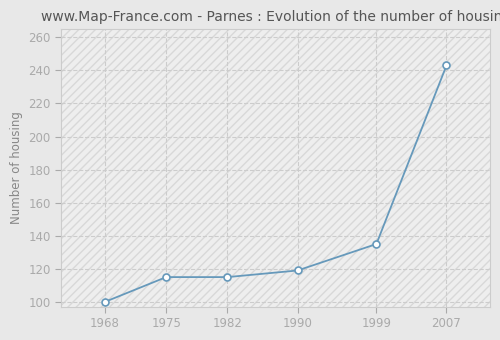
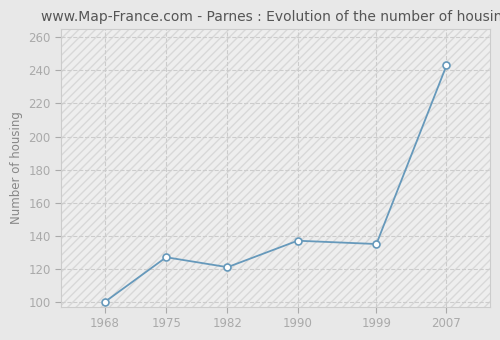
1975: 115 -> 127
1982: 115 -> 121
1990: 119 -> 137
